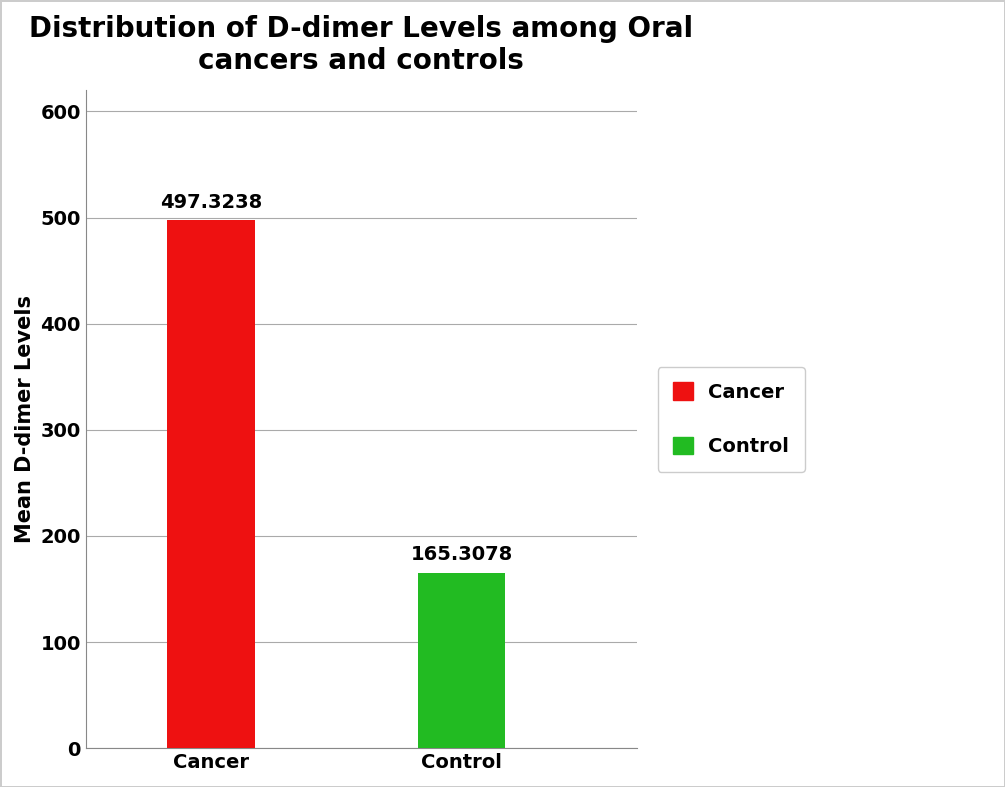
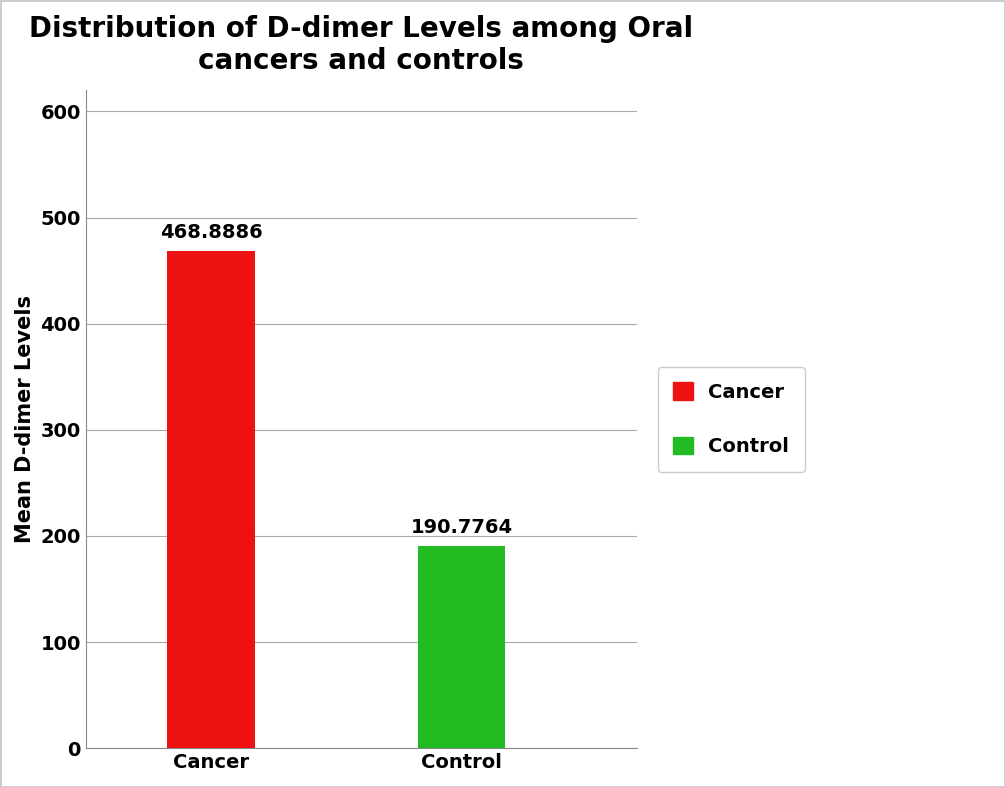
Cancer: 497.3238 -> 468.8886
Control: 165.3078 -> 190.7764
